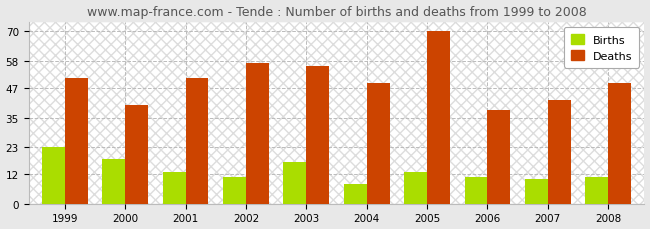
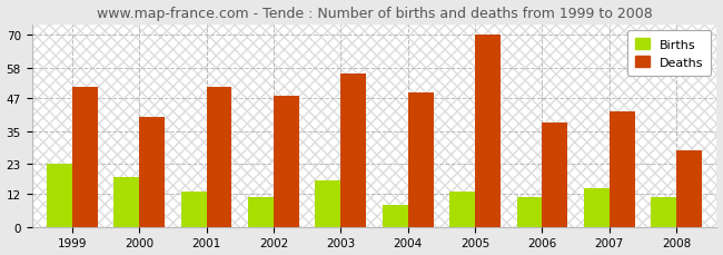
Deaths/2002: 57 -> 48
Births/2007: 10 -> 14
Deaths/2008: 49 -> 28
